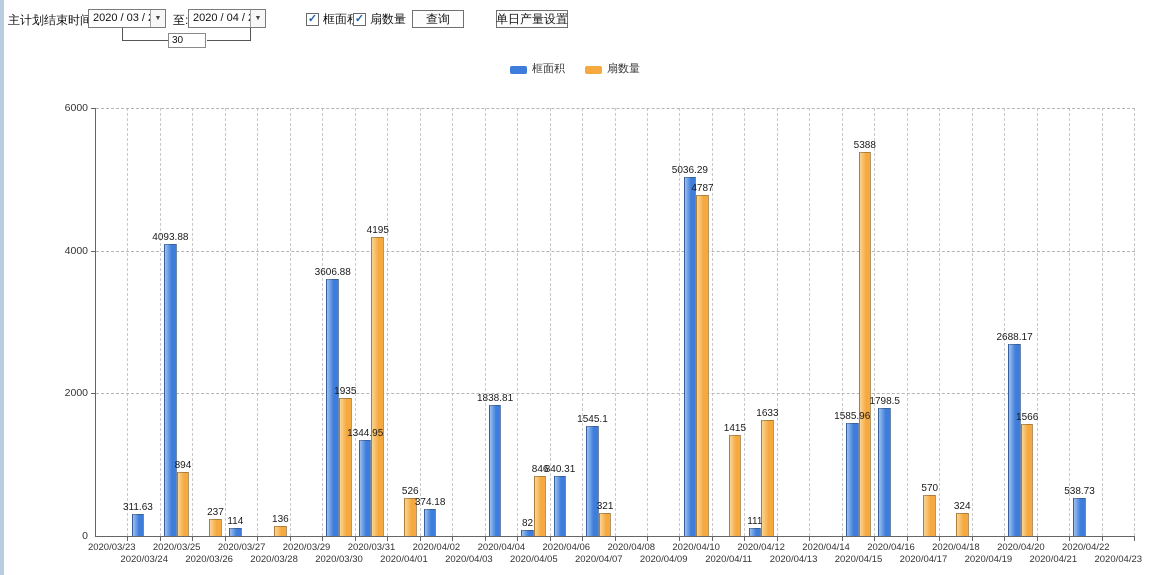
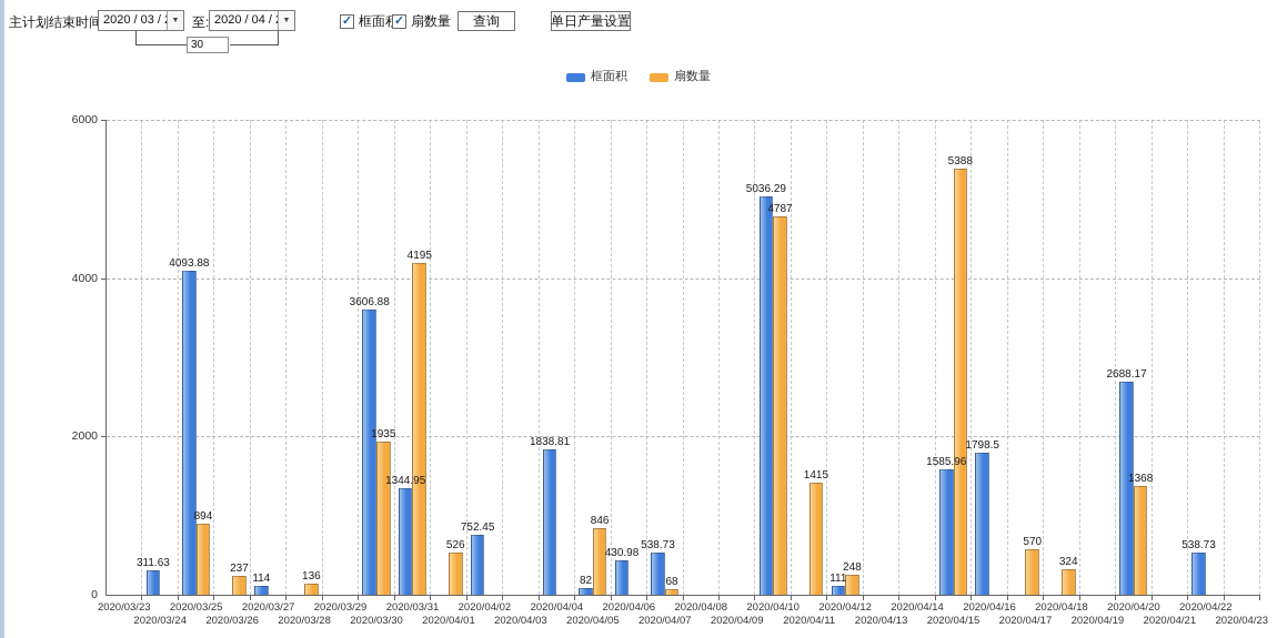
框面积/2020/04/02: 374.18 -> 752.45
框面积/2020/04/06: 840.31 -> 430.98
框面积/2020/04/07: 1545.1 -> 538.73
扇数量/2020/04/07: 321 -> 68
扇数量/2020/04/12: 1633 -> 248
扇数量/2020/04/20: 1566 -> 1368
